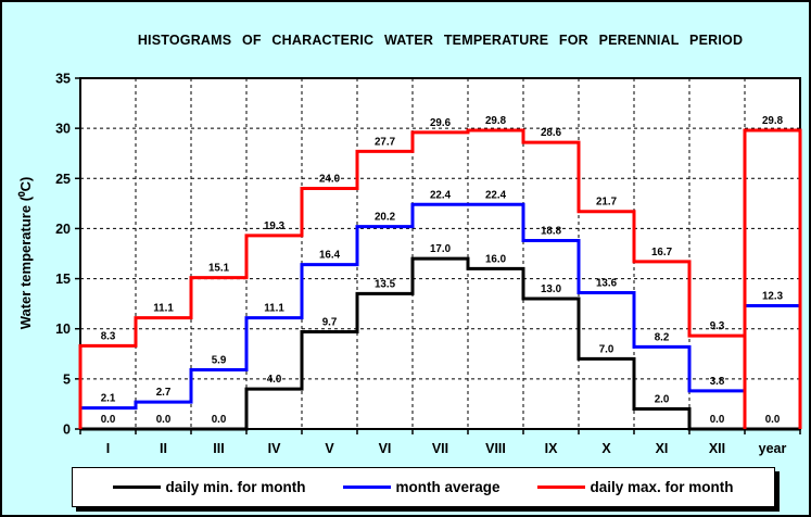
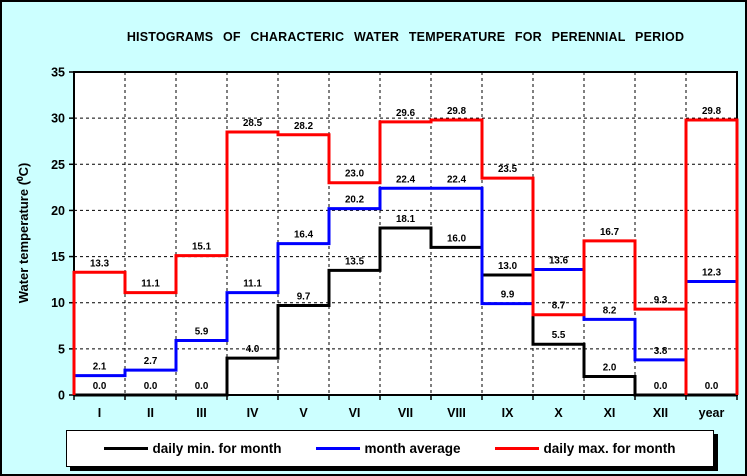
daily max. for month/I: 8.3 -> 13.3
daily max. for month/IV: 19.3 -> 28.5
daily max. for month/V: 24.0 -> 28.2
daily max. for month/VI: 27.7 -> 23.0
daily min. for month/VII: 17.0 -> 18.1
month average/IX: 18.8 -> 9.9
daily max. for month/IX: 28.6 -> 23.5
daily min. for month/X: 7.0 -> 5.5
daily max. for month/X: 21.7 -> 8.7
